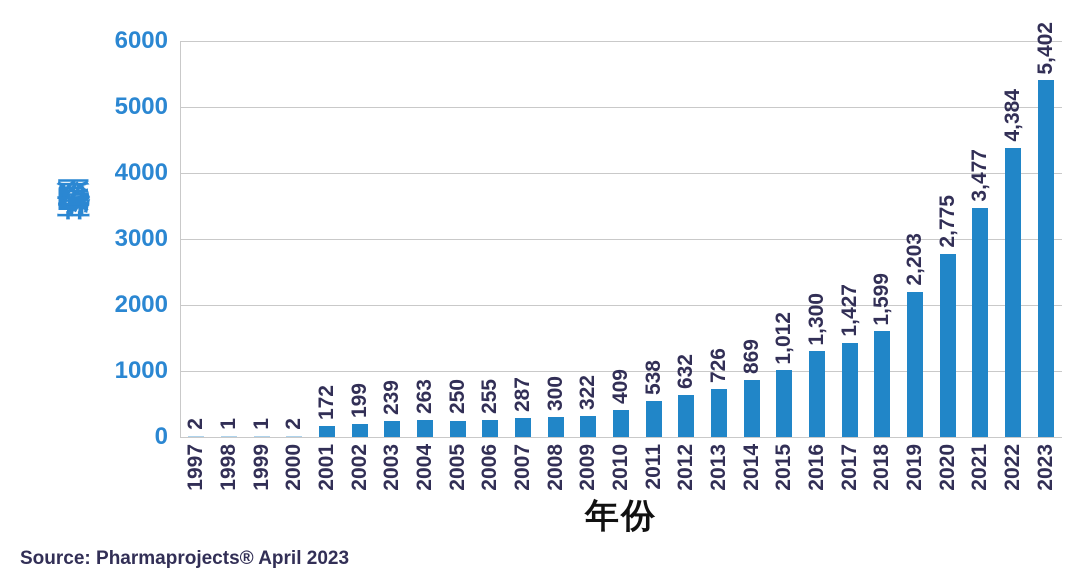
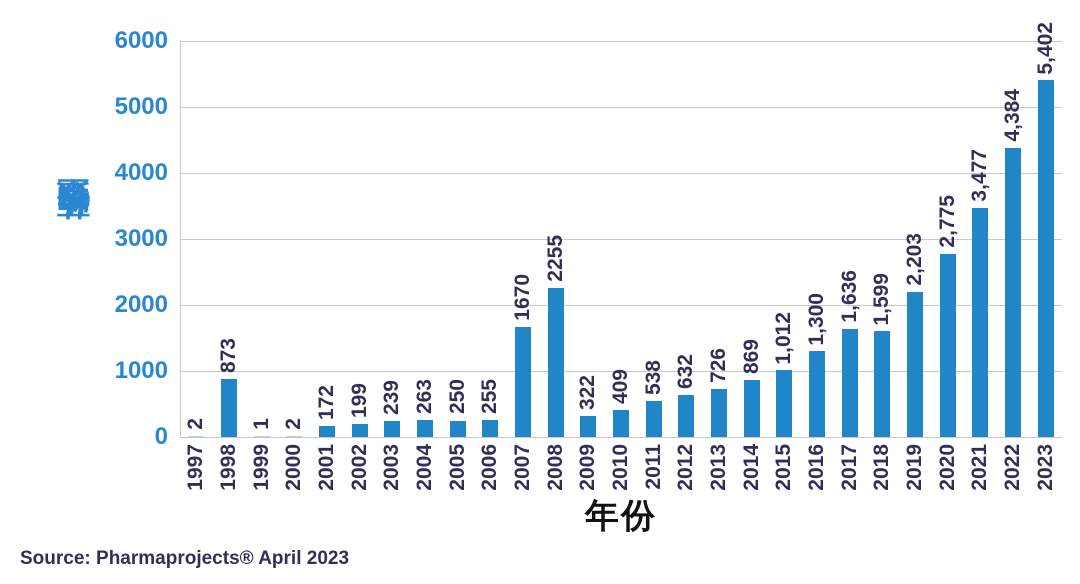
1998: 1 -> 873
2007: 287 -> 1670
2008: 300 -> 2255
2017: 1,427 -> 1,636
